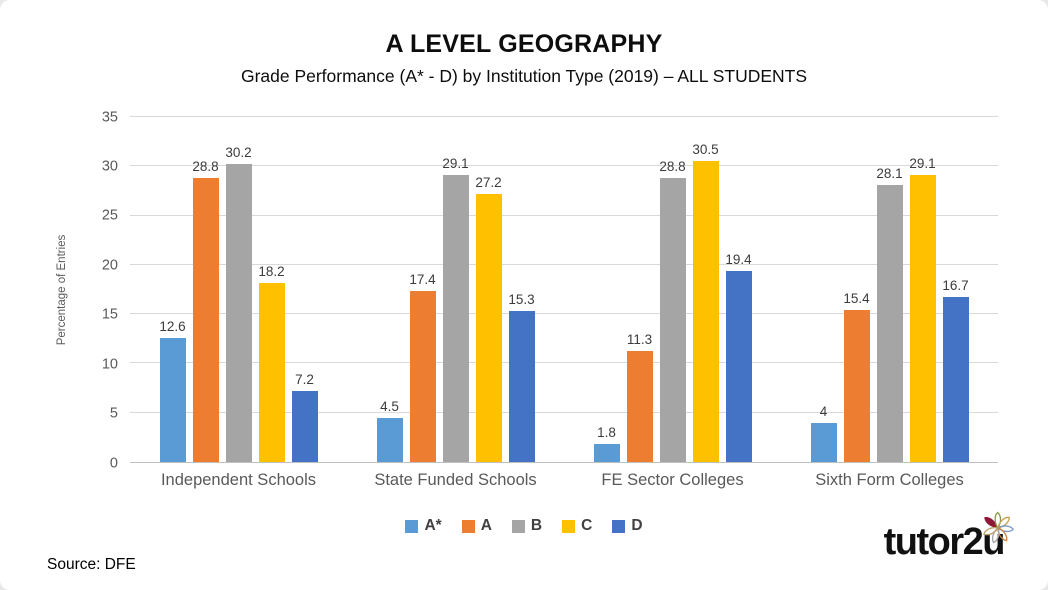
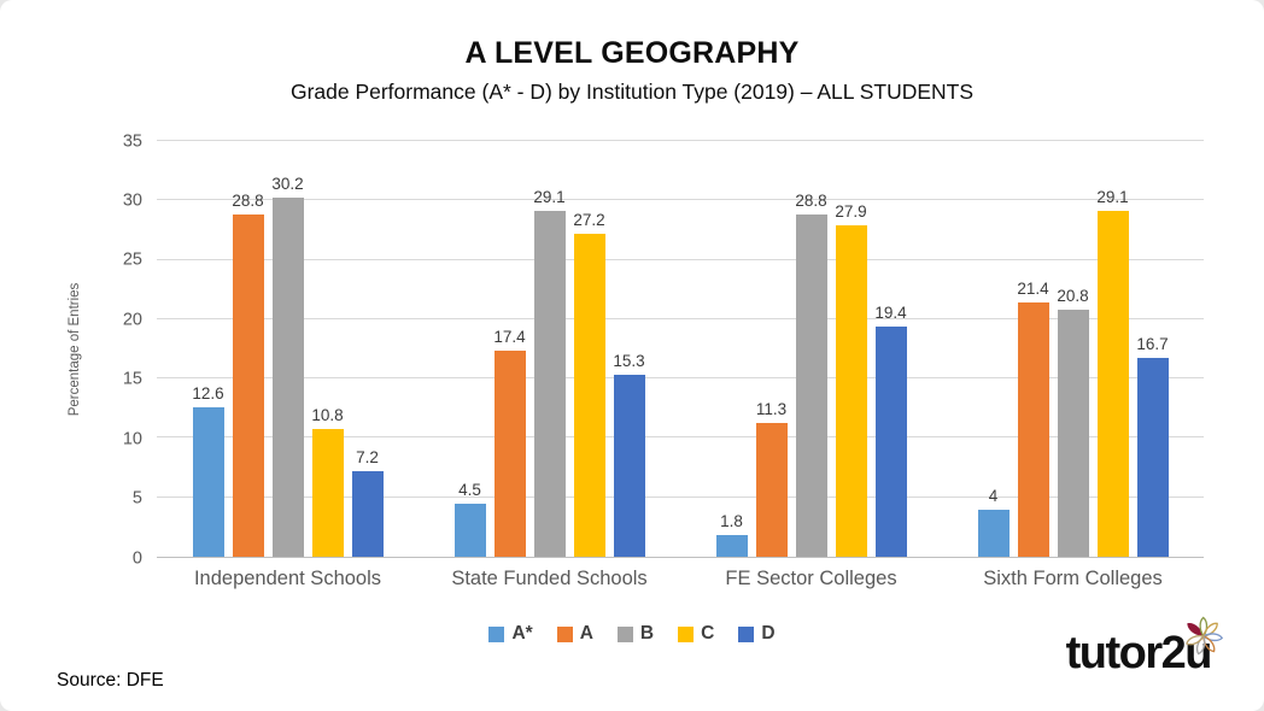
C/Independent Schools: 18.2 -> 10.8
C/FE Sector Colleges: 30.5 -> 27.9
A/Sixth Form Colleges: 15.4 -> 21.4
B/Sixth Form Colleges: 28.1 -> 20.8
